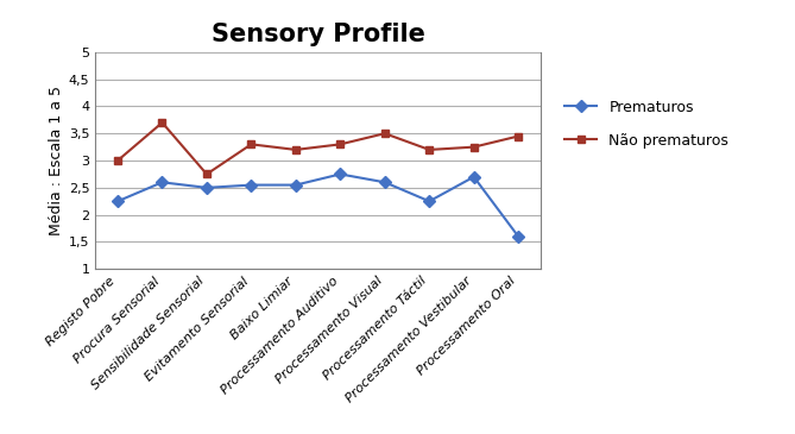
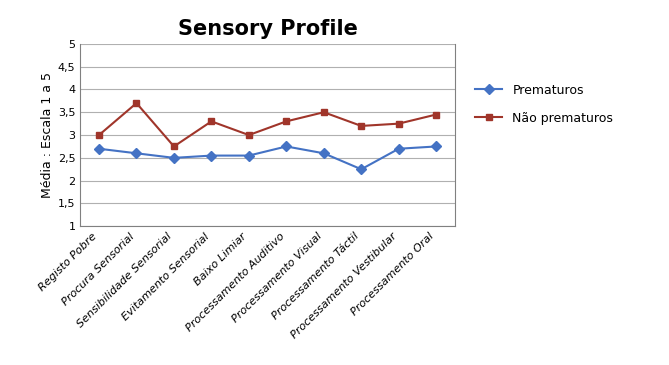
Prematuros/Registo Pobre: 2,25 -> 2,70
Não prematuros/Baixo Limiar: 3,20 -> 3,00
Prematuros/Processamento Oral: 1,60 -> 2,75
